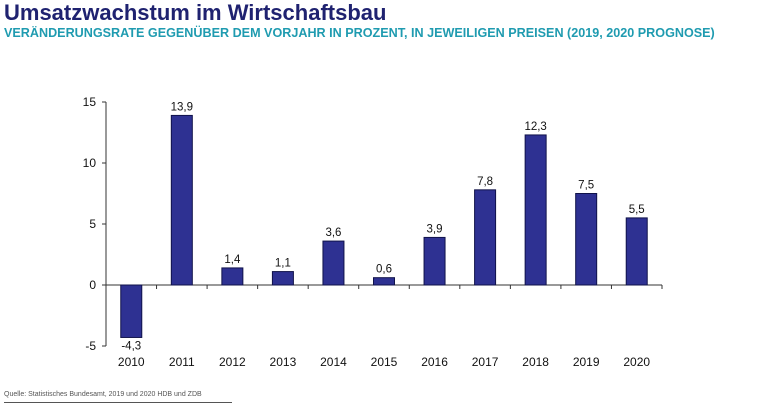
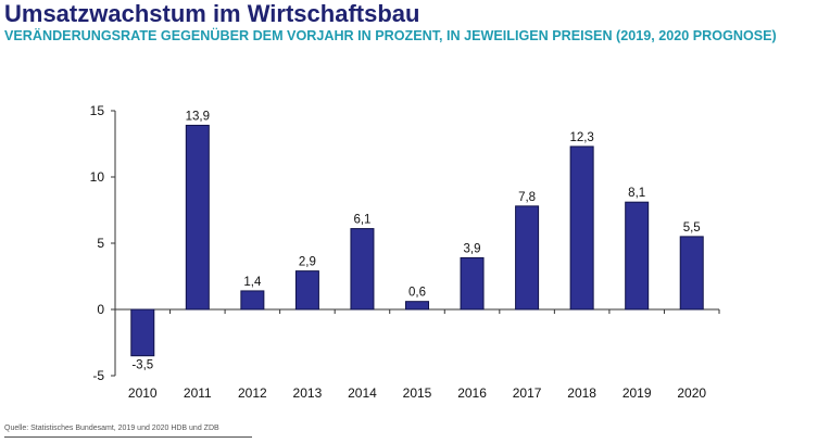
2010: -4,3 -> -3,5
2013: 1,1 -> 2,9
2014: 3,6 -> 6,1
2019: 7,5 -> 8,1
